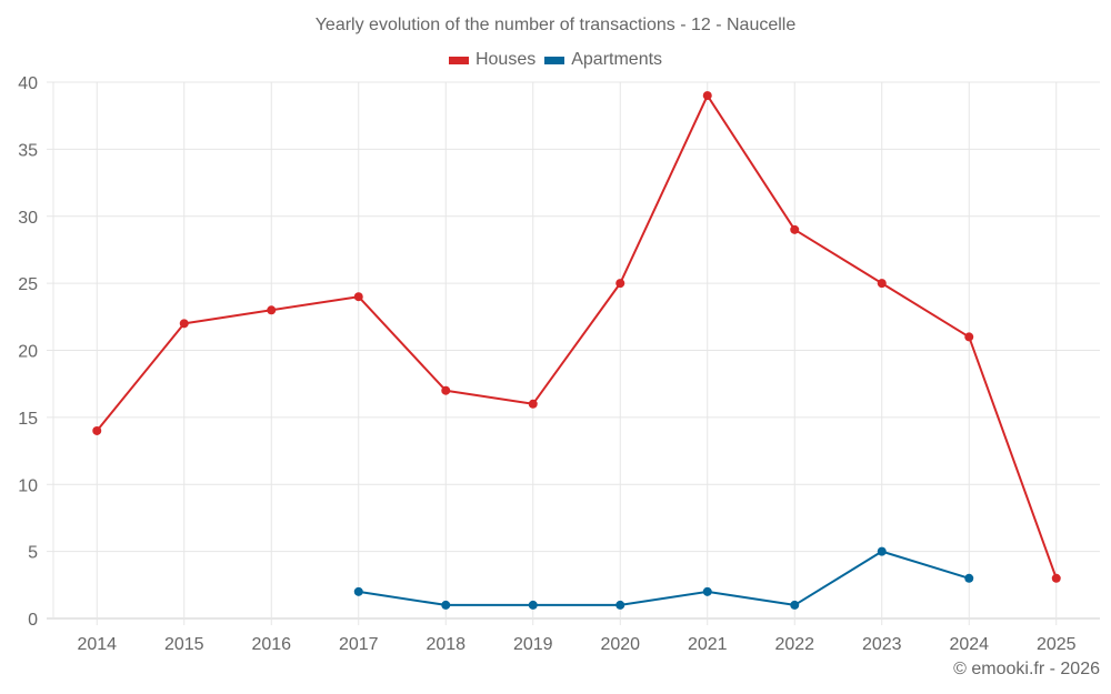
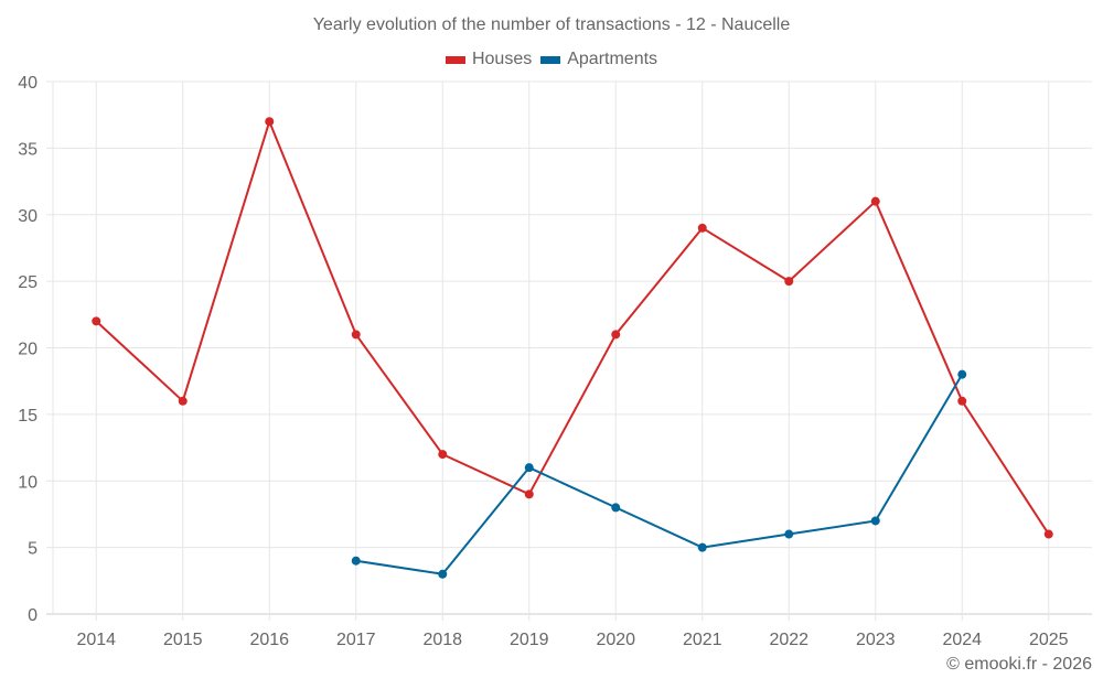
Houses/2014: 14 -> 22
Houses/2015: 22 -> 16
Houses/2016: 23 -> 37
Houses/2017: 24 -> 21
Apartments/2017: 2 -> 4
Houses/2018: 17 -> 12
Apartments/2018: 1 -> 3
Houses/2019: 16 -> 9
Apartments/2019: 1 -> 11
Houses/2020: 25 -> 21
Apartments/2020: 1 -> 8
Houses/2021: 39 -> 29
Apartments/2021: 2 -> 5
Houses/2022: 29 -> 25
Apartments/2022: 1 -> 6
Houses/2023: 25 -> 31
Apartments/2023: 5 -> 7
Houses/2024: 21 -> 16
Apartments/2024: 3 -> 18
Houses/2025: 3 -> 6
